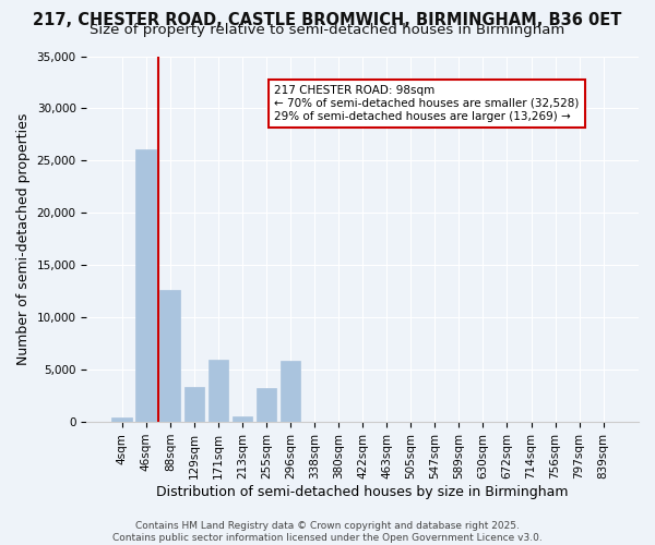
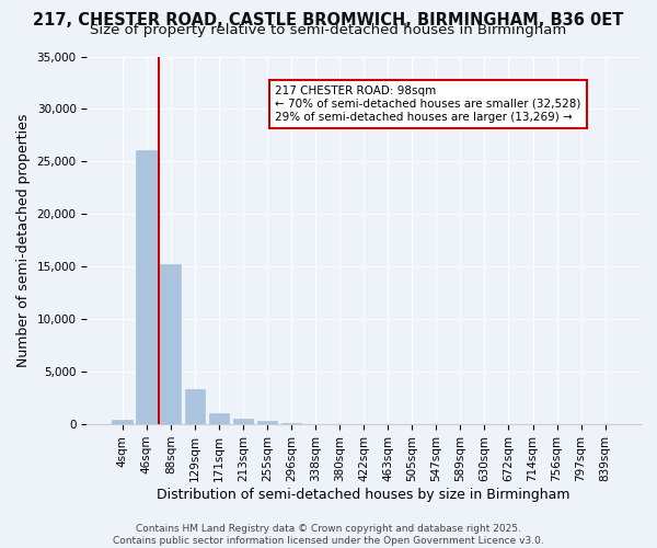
88sqm: 12,600 -> 15,200
171sqm: 6,000 -> 1,100
255sqm: 3,200 -> 400
296sqm: 5,800 -> 100
